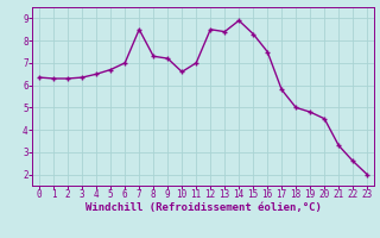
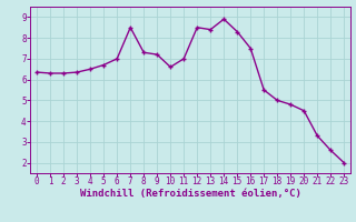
17: 5.8 -> 5.5
